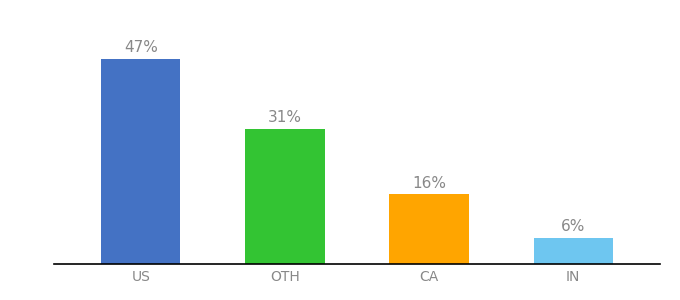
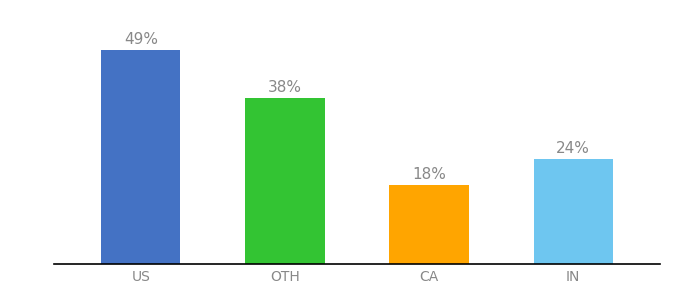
US: 47% -> 49%
OTH: 31% -> 38%
CA: 16% -> 18%
IN: 6% -> 24%
